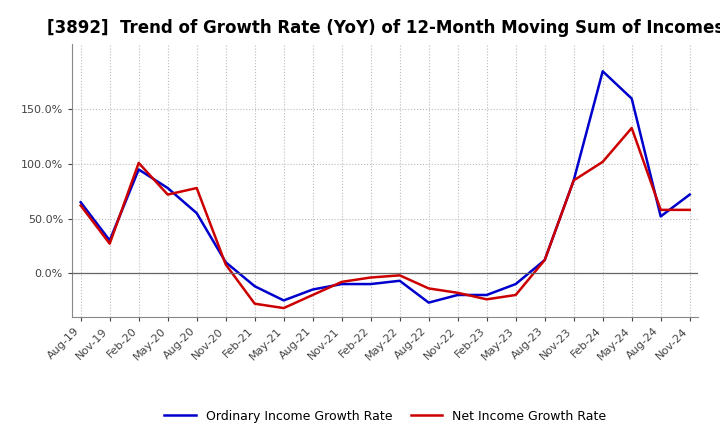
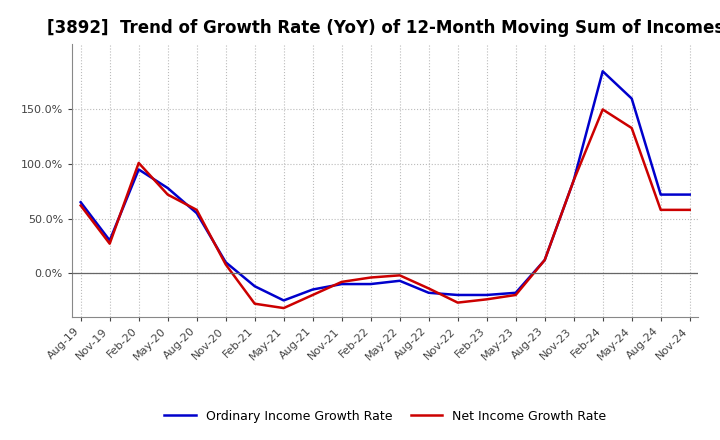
Net Income Growth Rate/Aug-20: 78% -> 58%
Ordinary Income Growth Rate/Aug-22: -27% -> -18%
Net Income Growth Rate/Nov-22: -18% -> -27%
Ordinary Income Growth Rate/May-23: -10% -> -18%
Net Income Growth Rate/Feb-24: 102% -> 150%
Ordinary Income Growth Rate/Aug-24: 52% -> 72%
